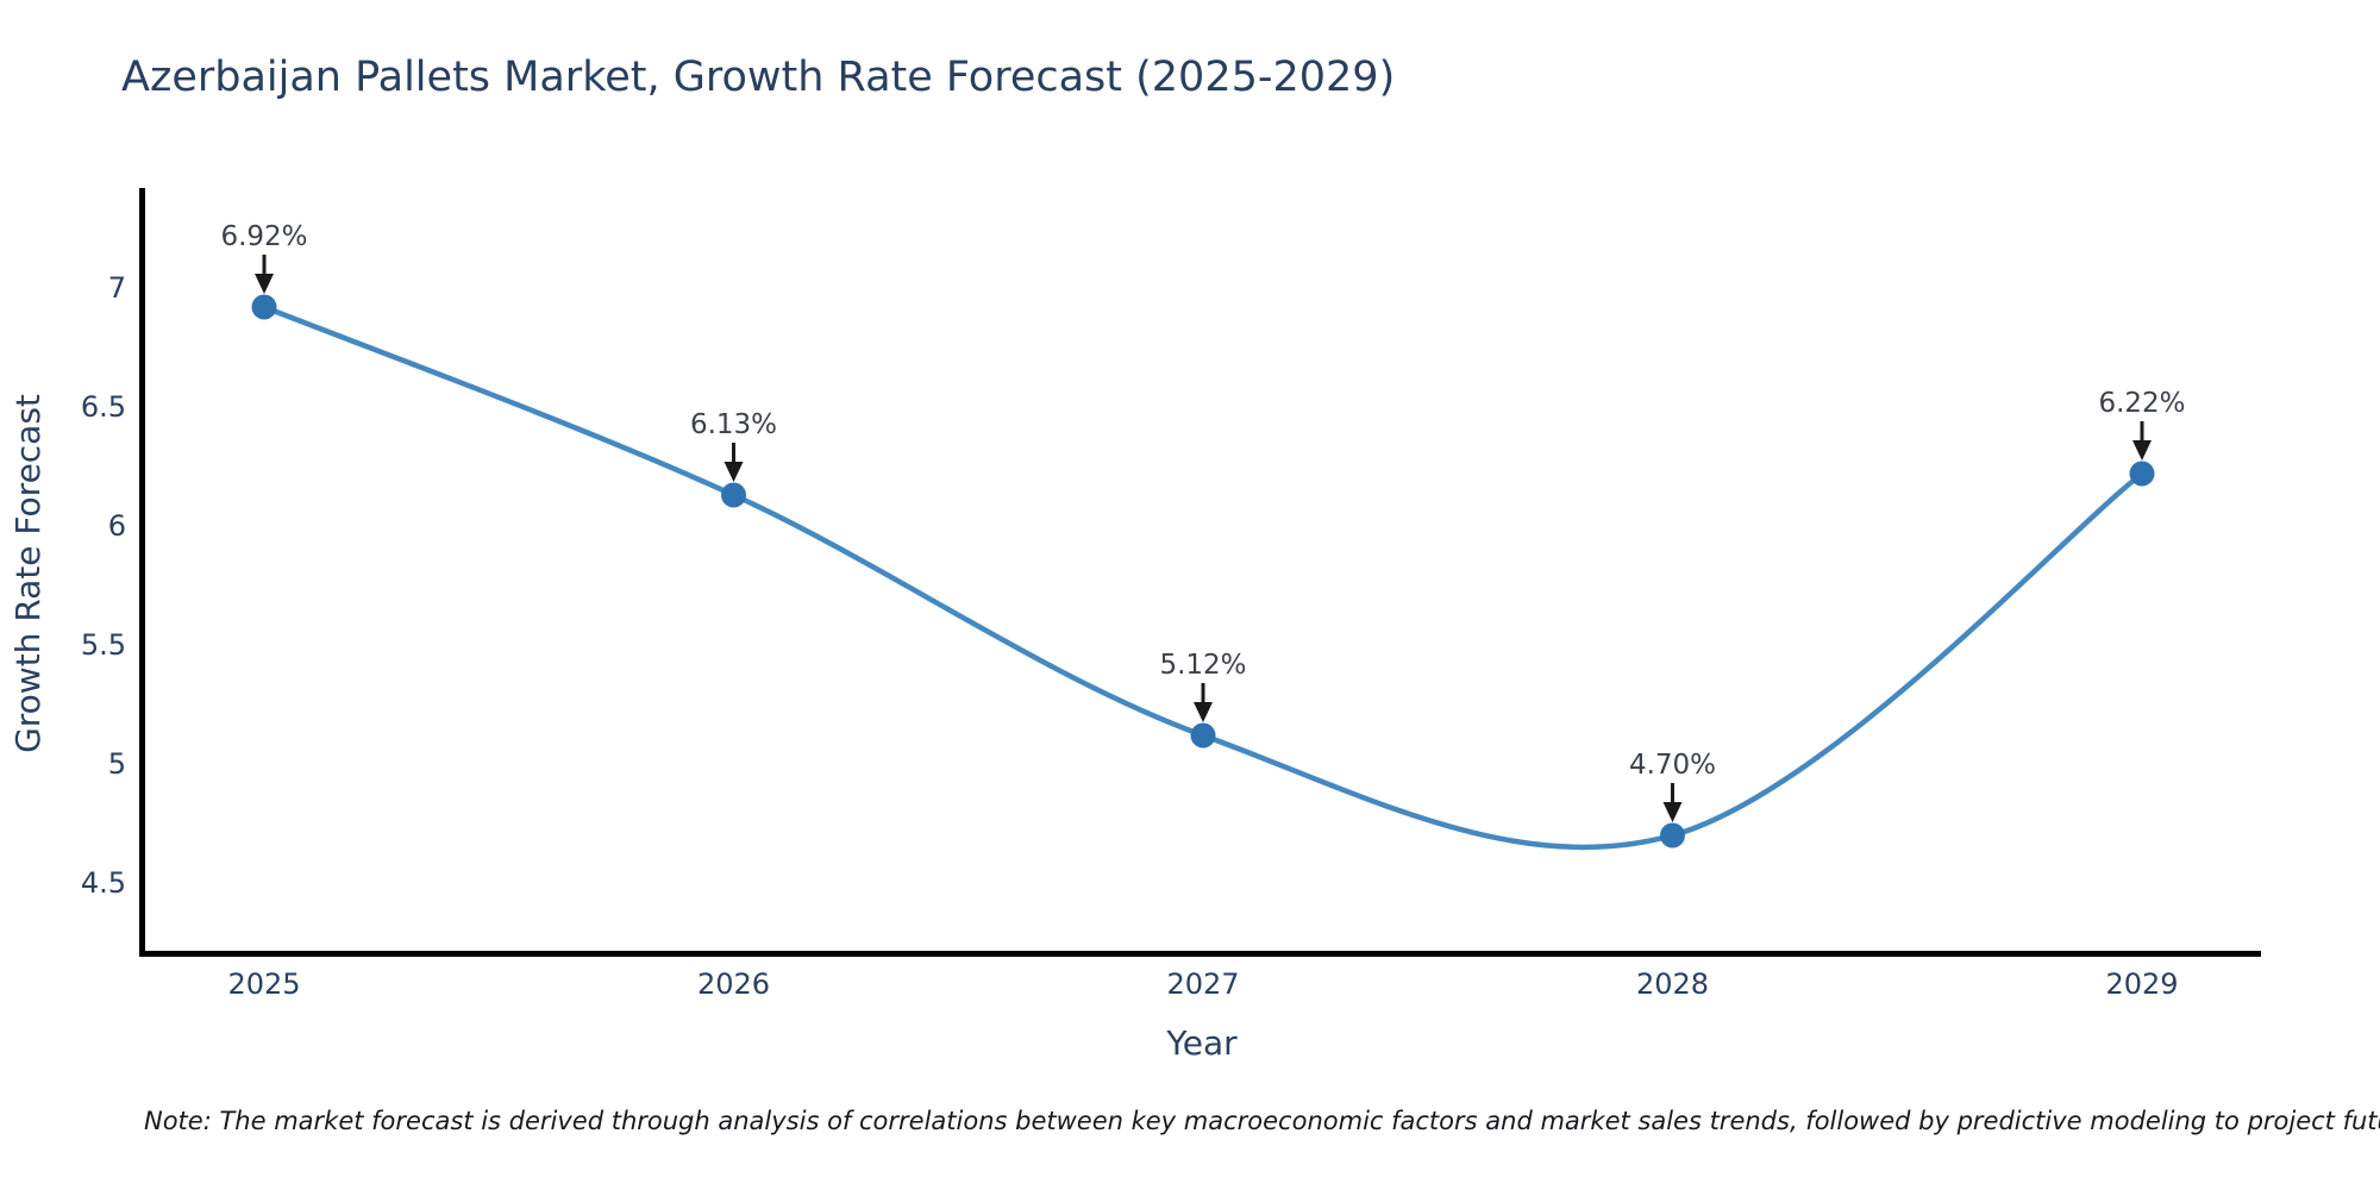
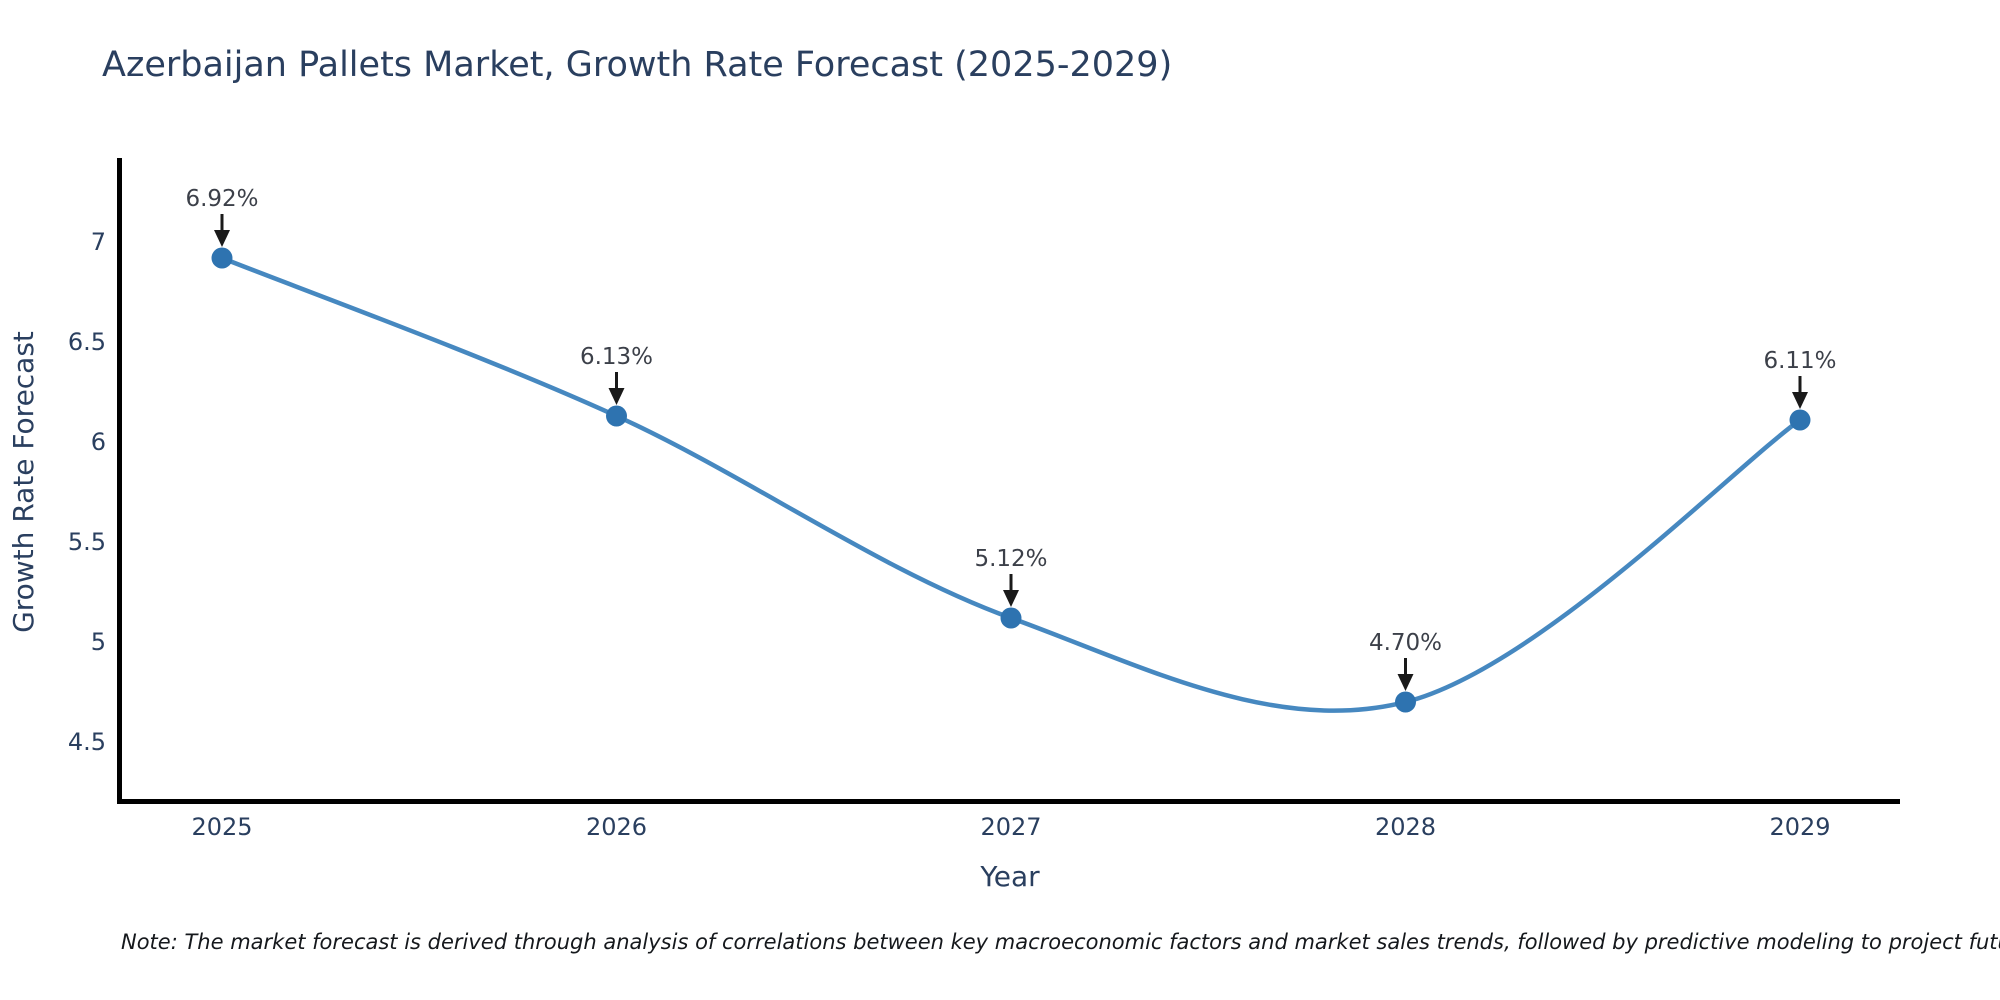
2029: 6.22% -> 6.11%
